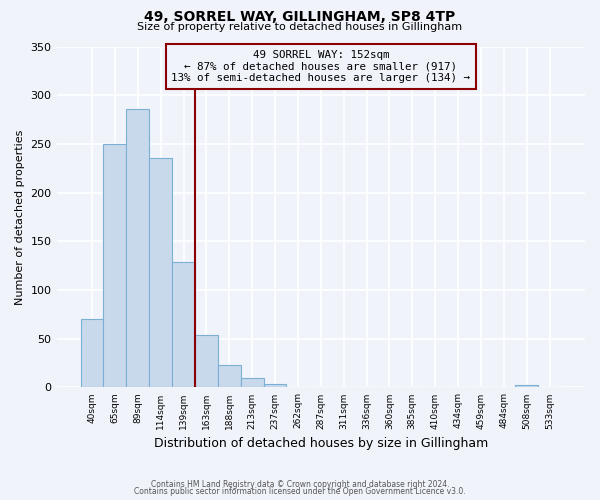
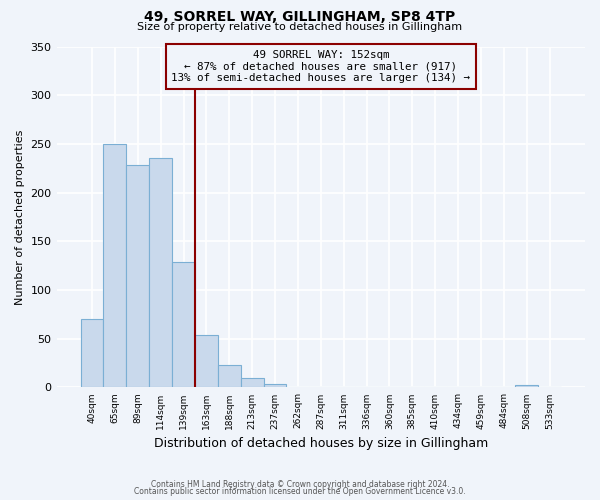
89sqm: 286 -> 228
